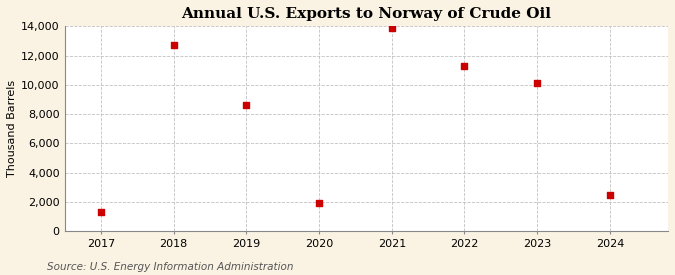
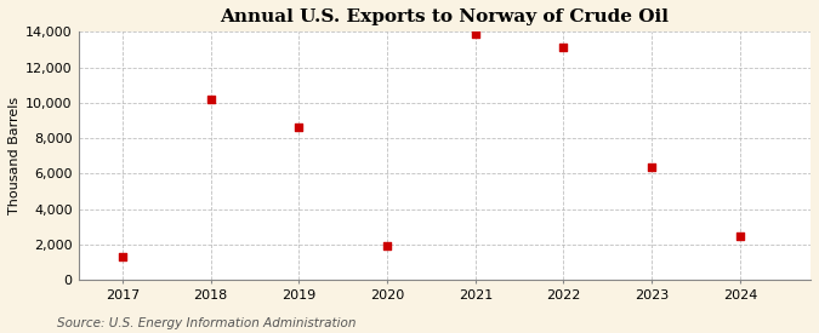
2018: 12,700 -> 10,200
2022: 11,300 -> 13,100
2023: 10,100 -> 6,400
